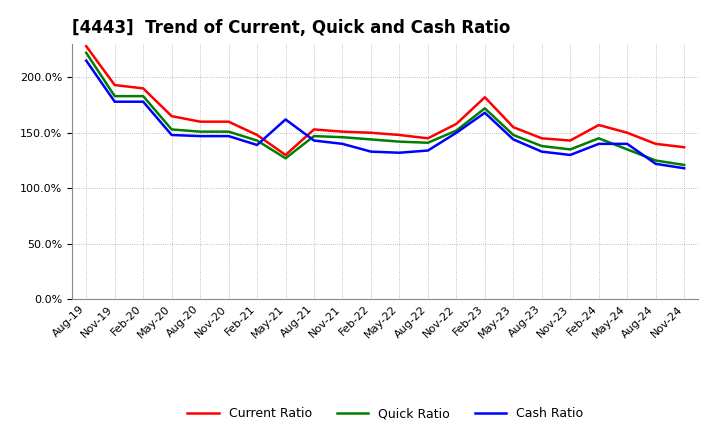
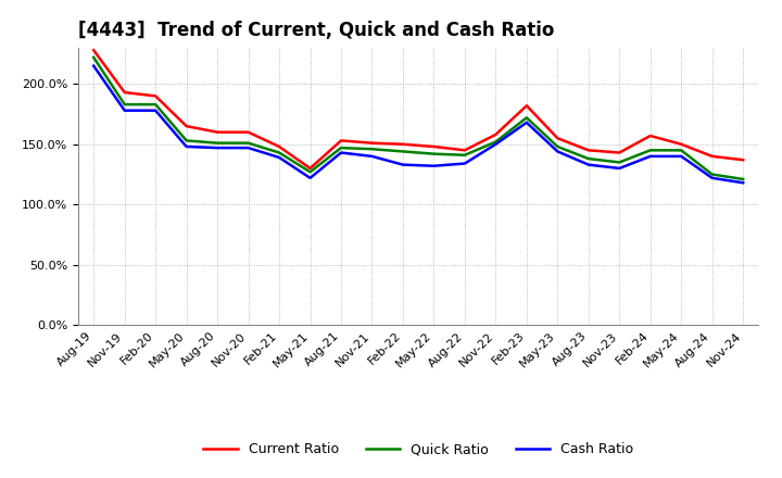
Cash Ratio/May-21: 162% -> 122%
Quick Ratio/May-24: 135% -> 145%
